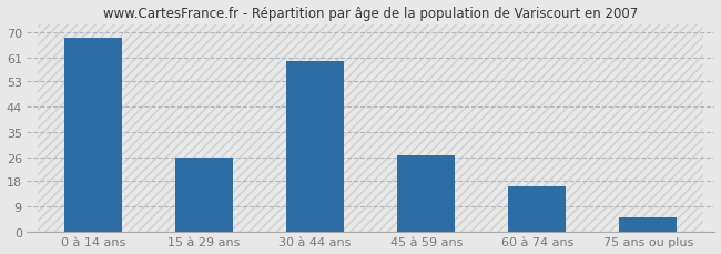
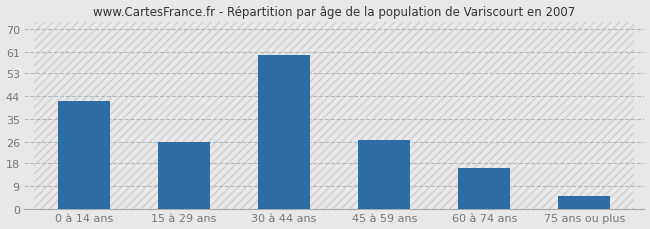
0 à 14 ans: 68 -> 42
